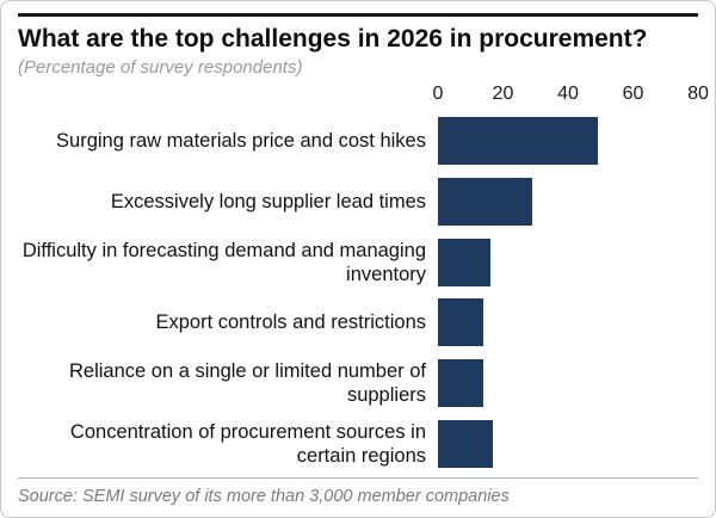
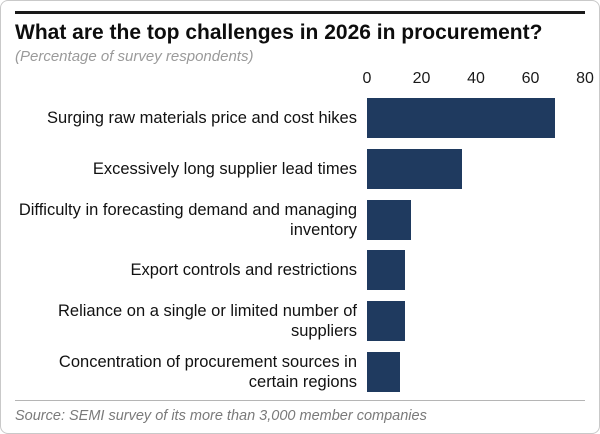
Surging raw materials price and cost hikes: 49 -> 69
Excessively long supplier lead times: 29 -> 35
Concentration of procurement sources in certain regions: 17 -> 12
